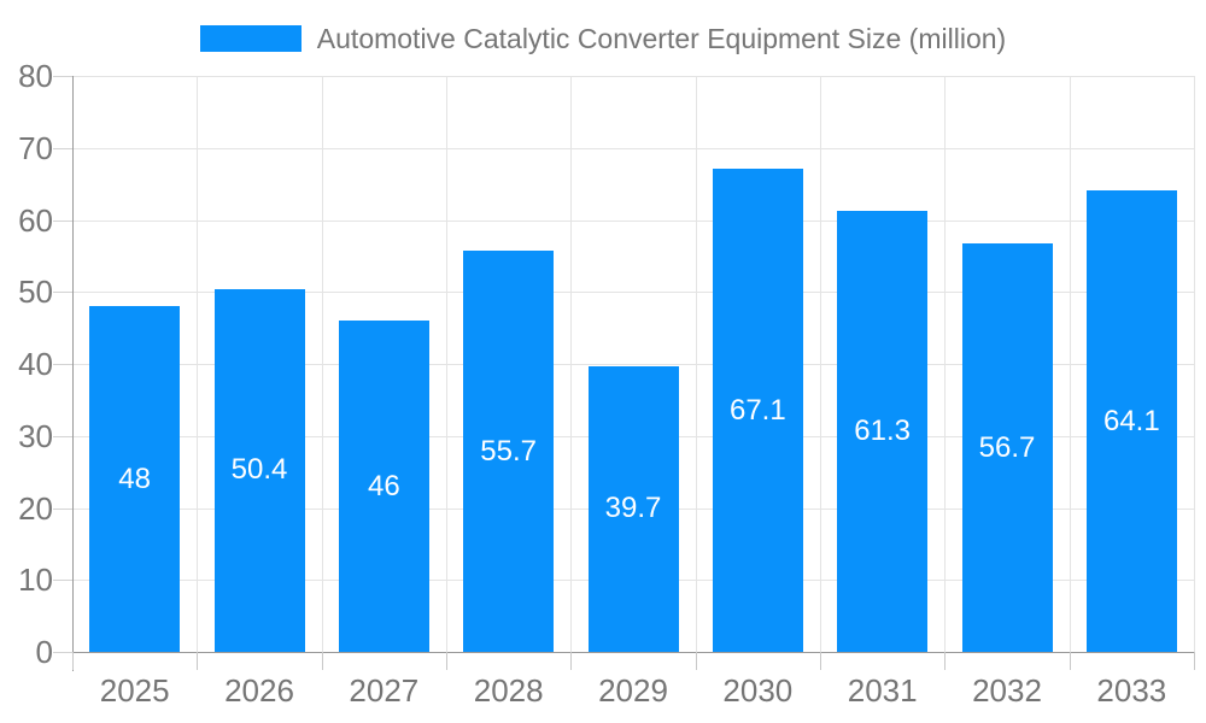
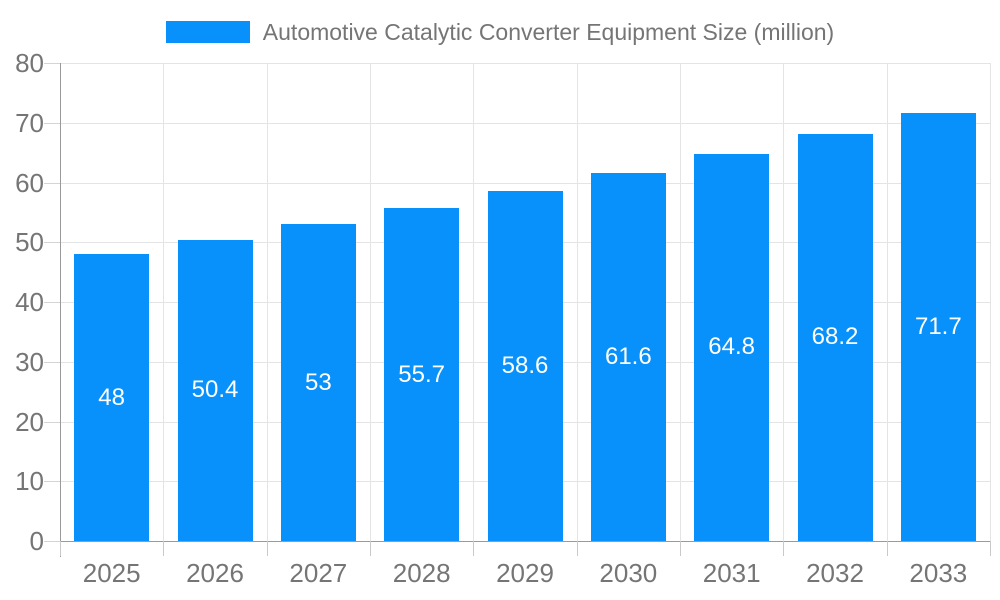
2027: 46 -> 53
2029: 39.7 -> 58.6
2030: 67.1 -> 61.6
2031: 61.3 -> 64.8
2032: 56.7 -> 68.2
2033: 64.1 -> 71.7
